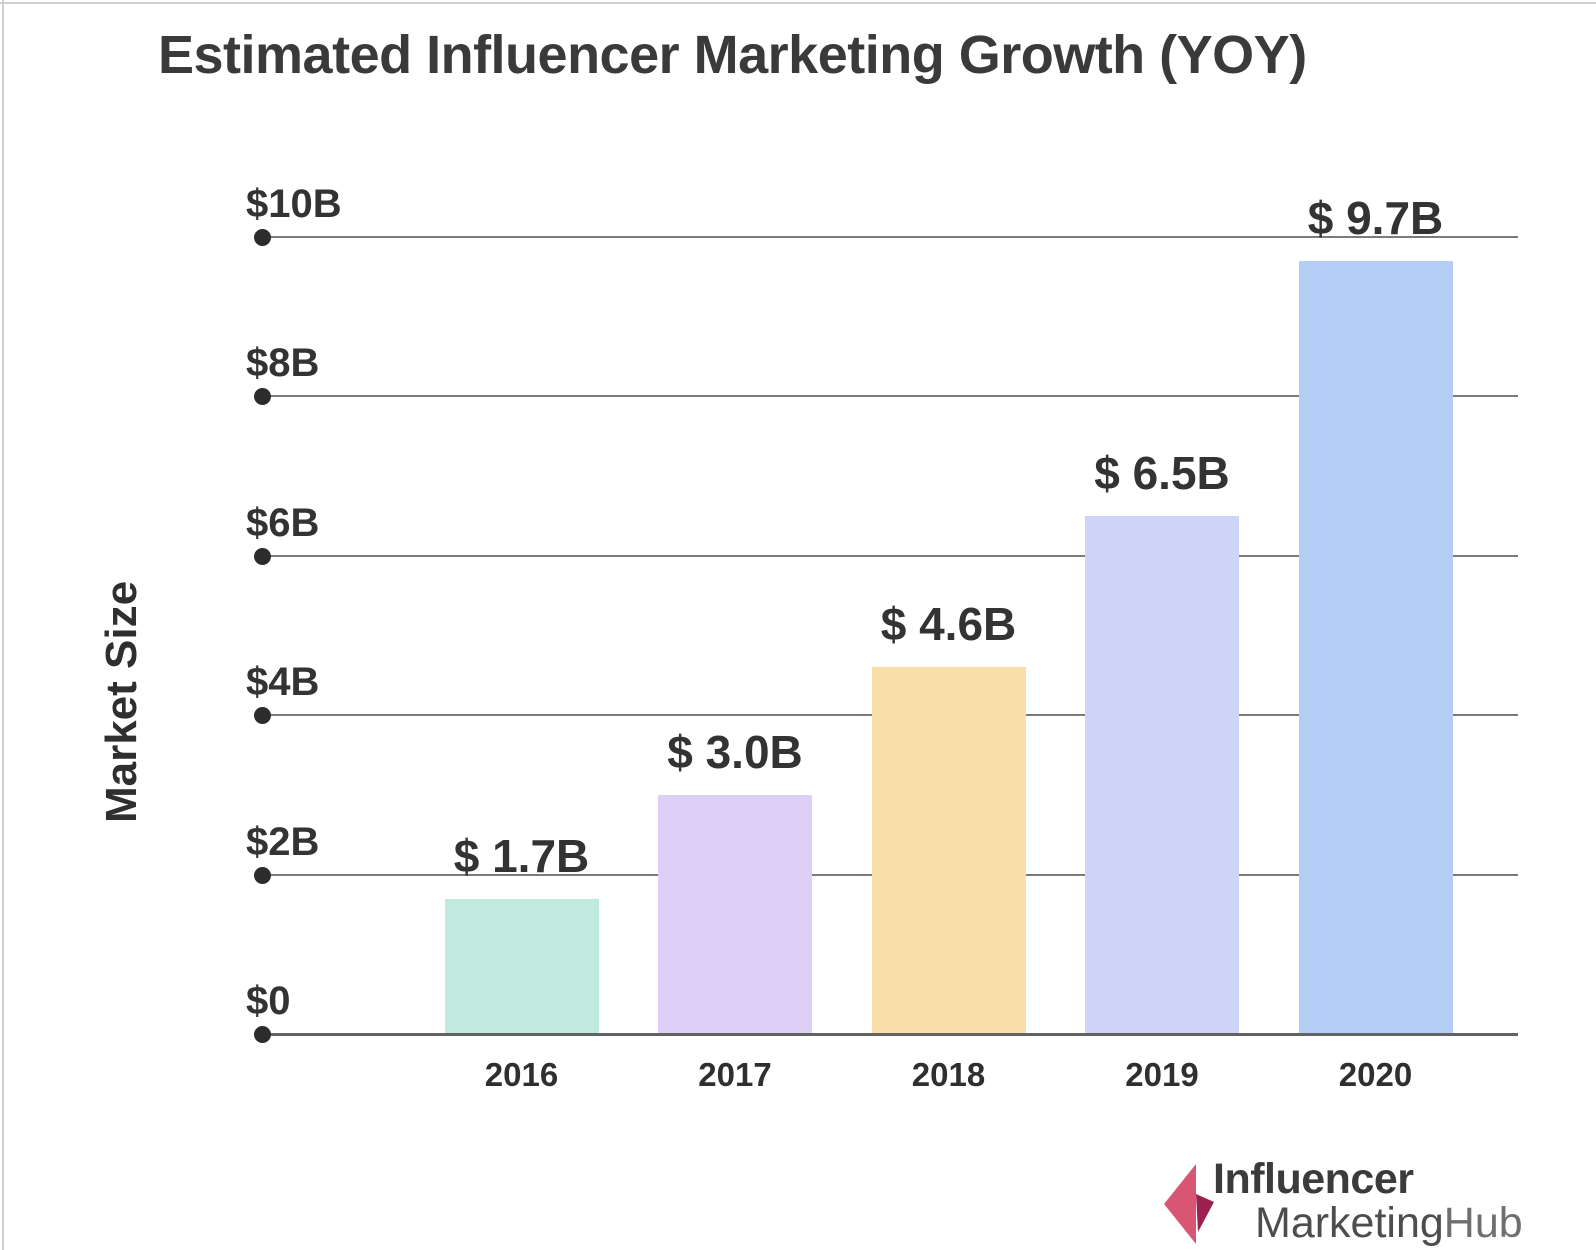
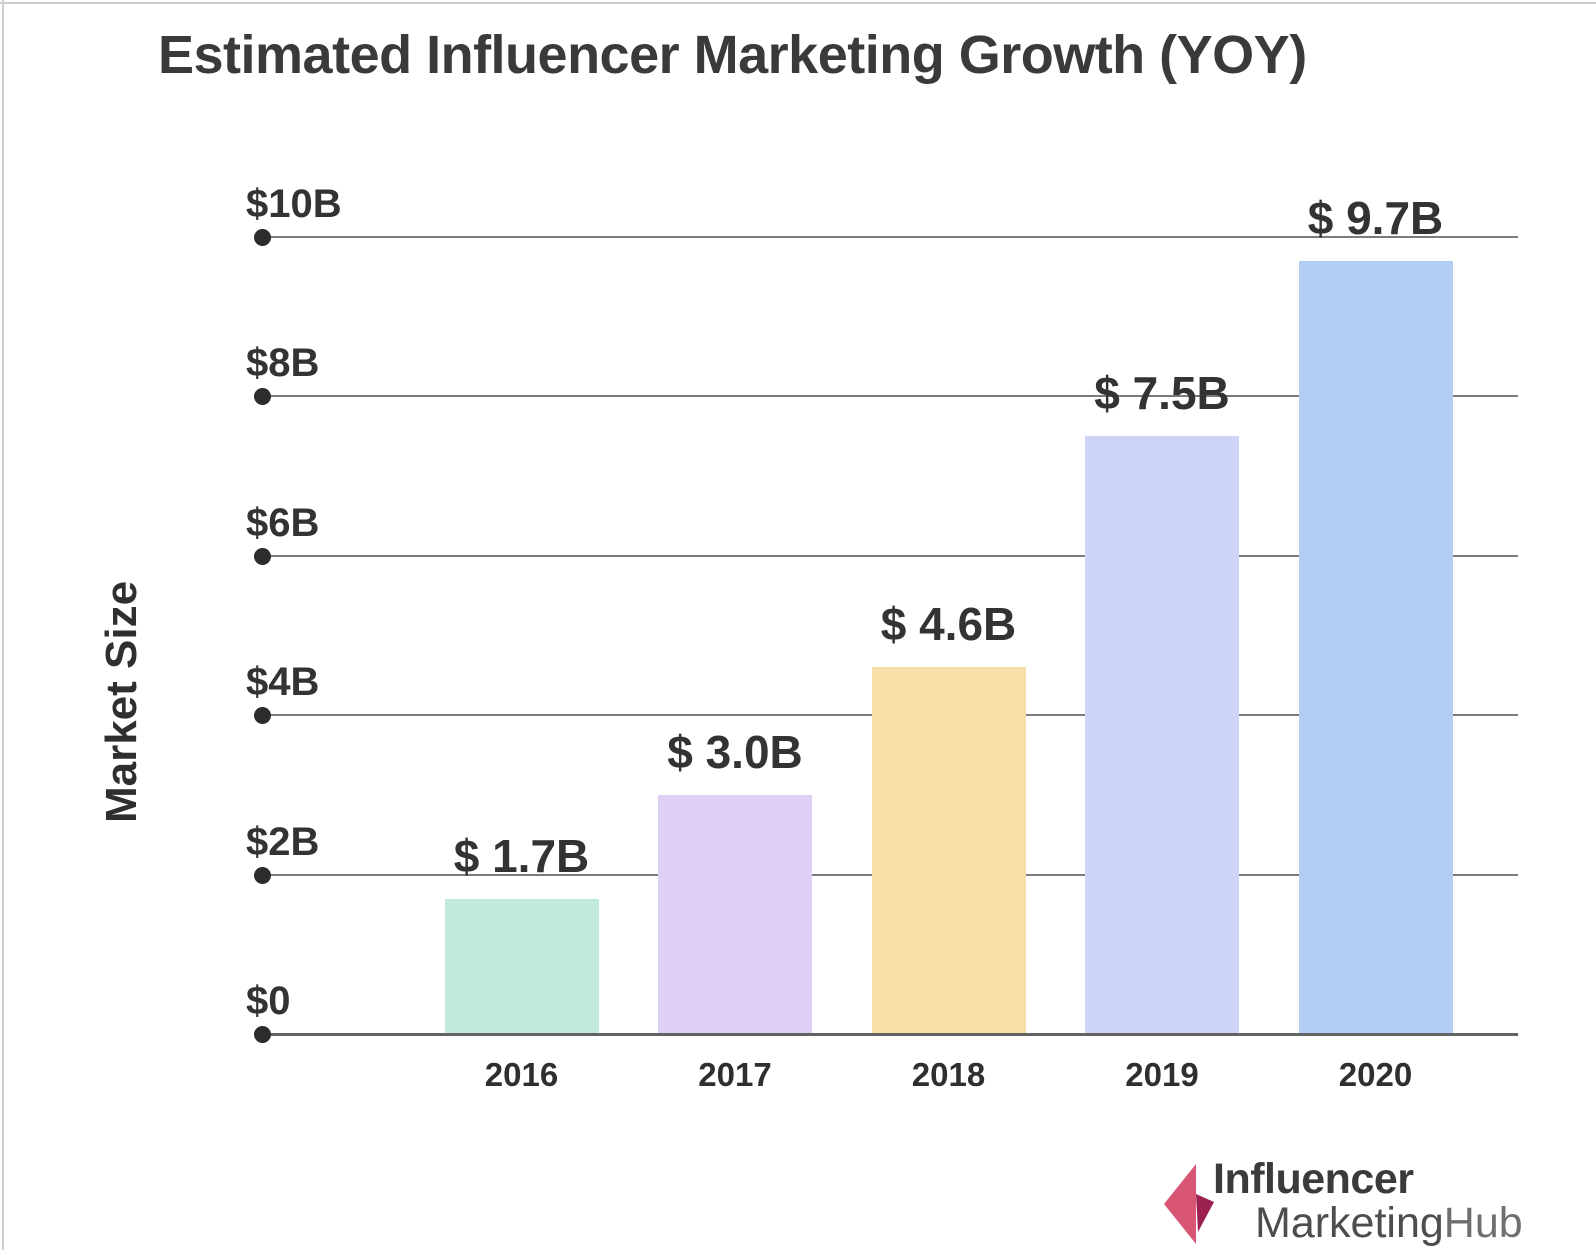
2019: 6.5B -> 7.5B
